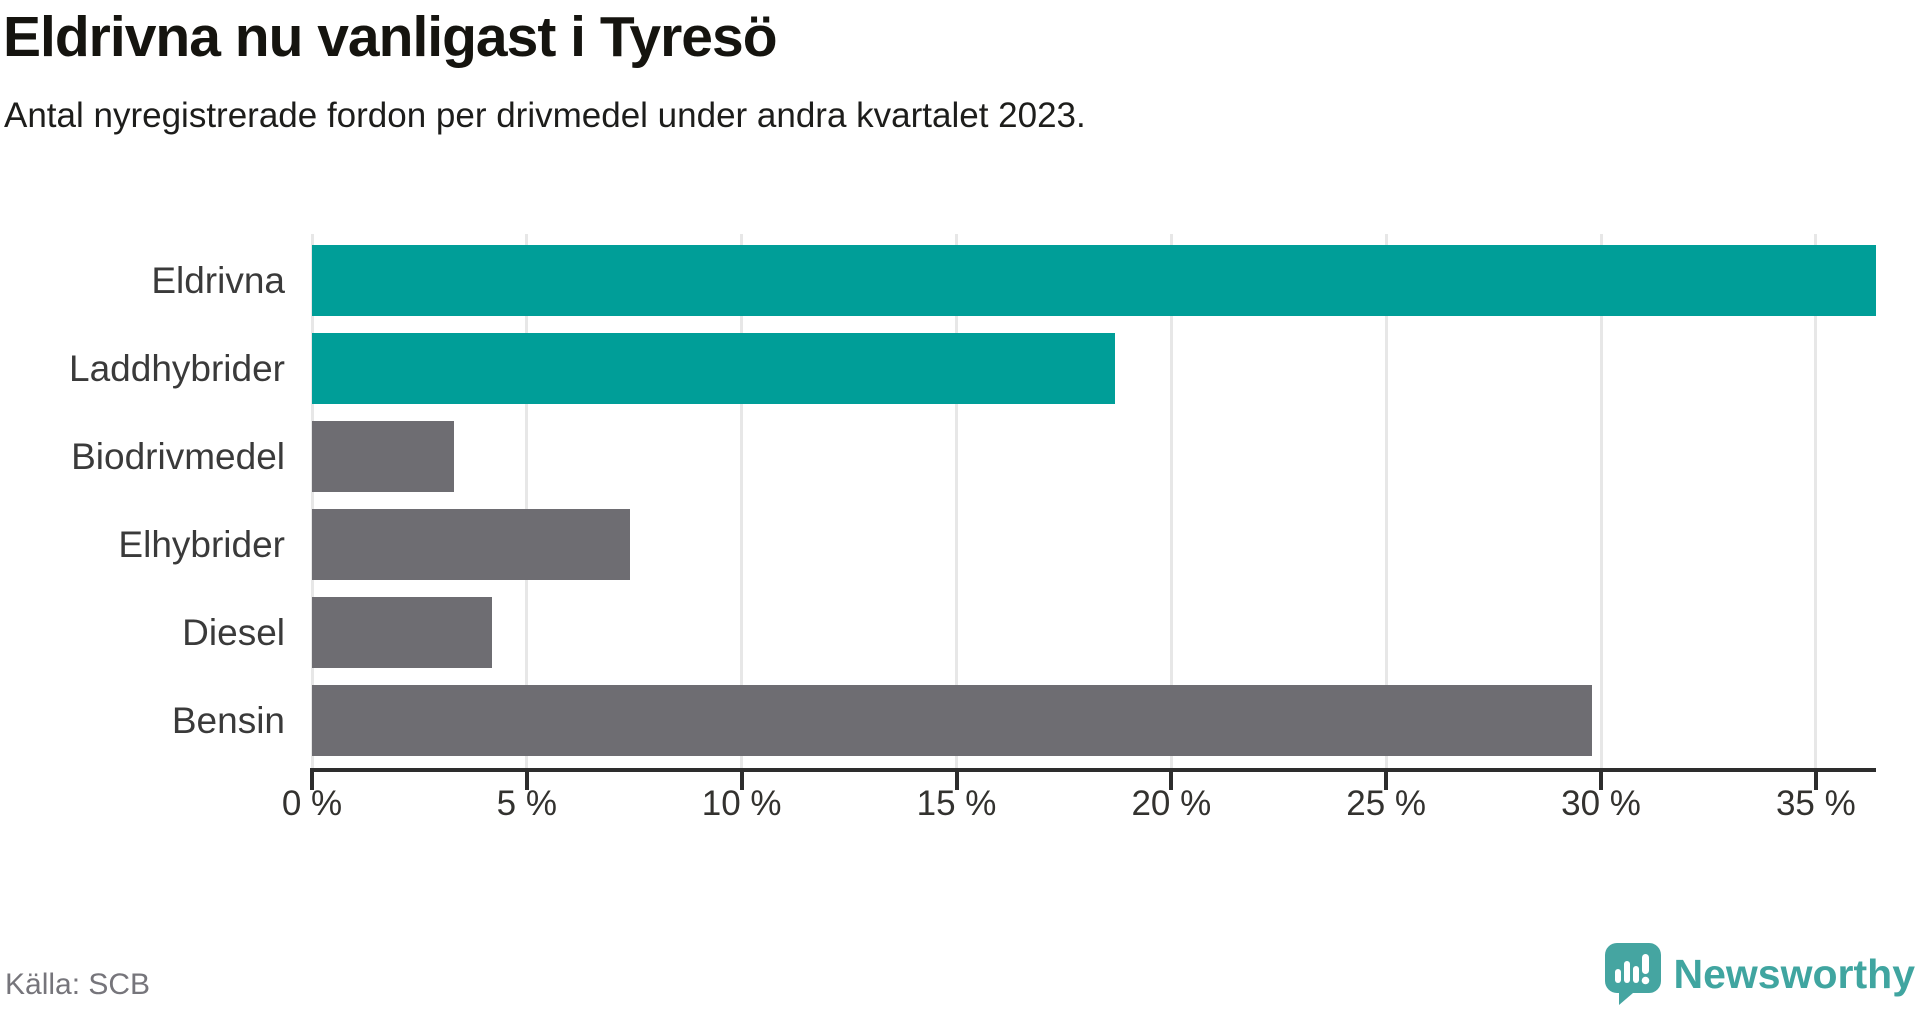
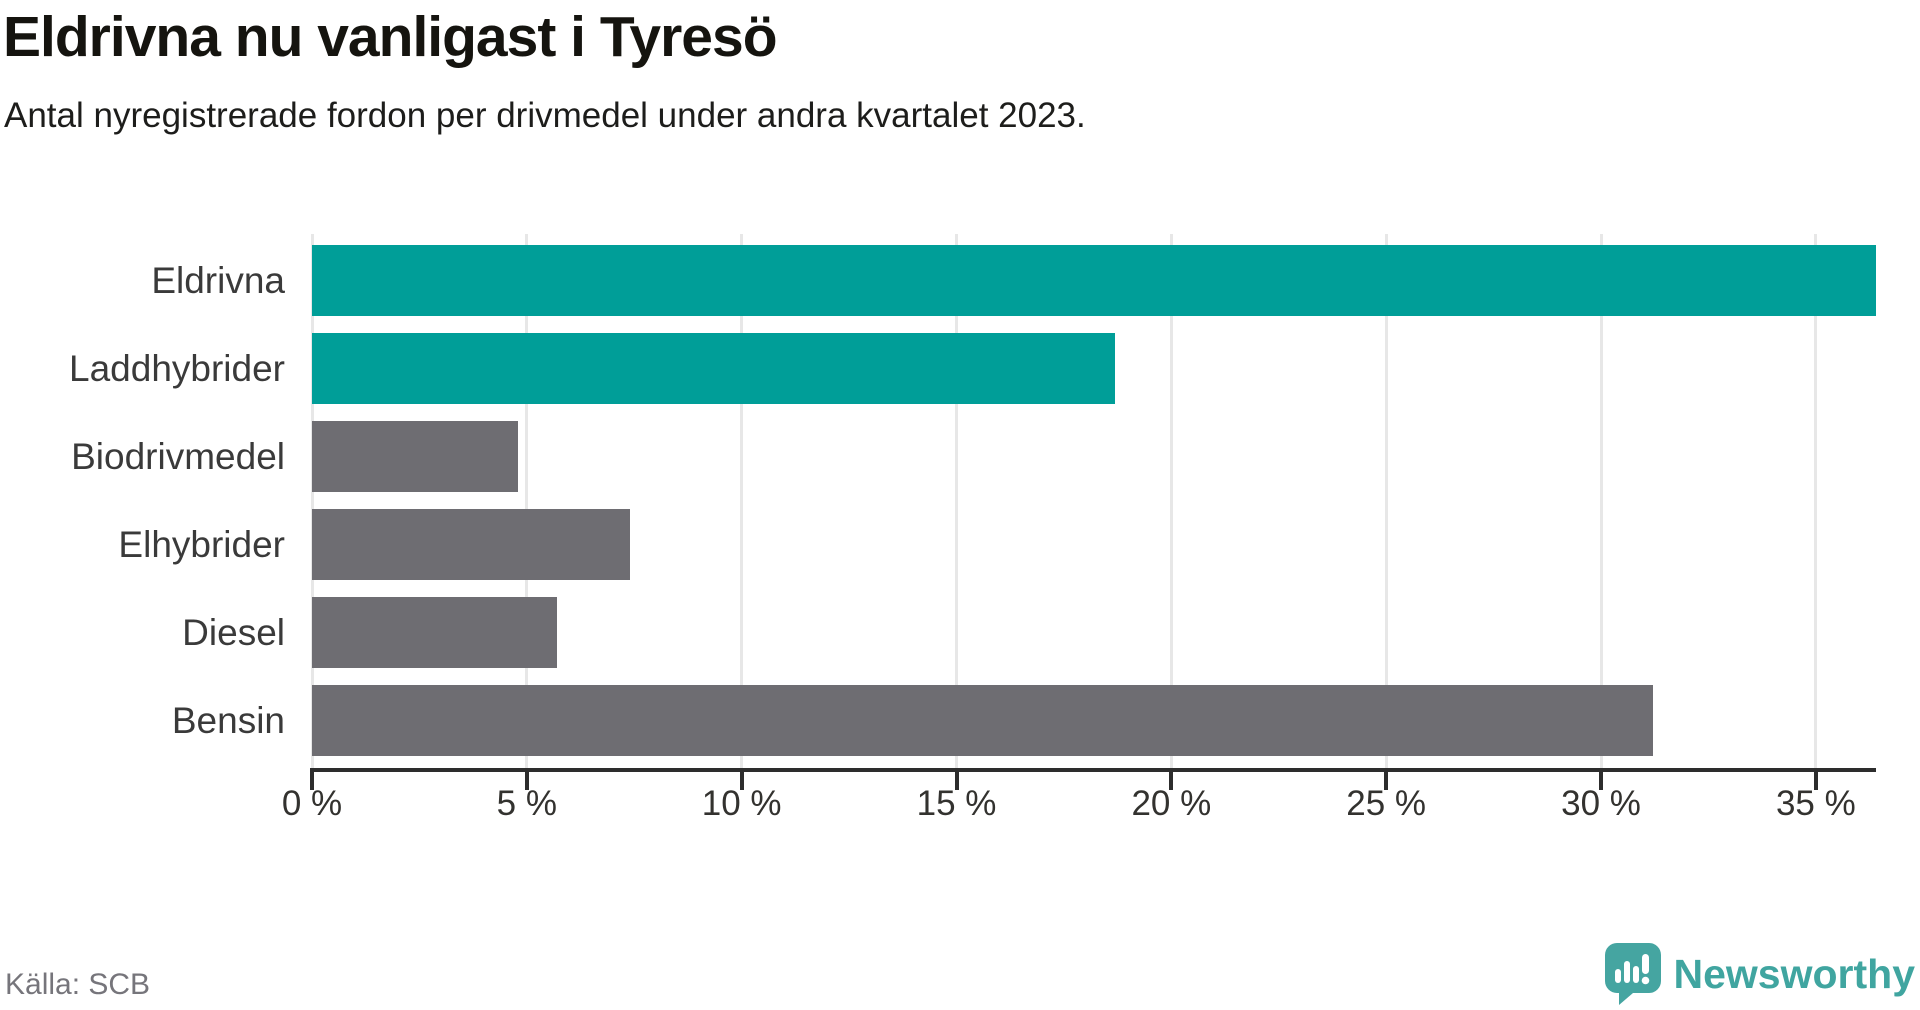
Biodrivmedel: 3.3% -> 4.8%
Diesel: 4.2% -> 5.7%
Bensin: 29.8% -> 31.2%
